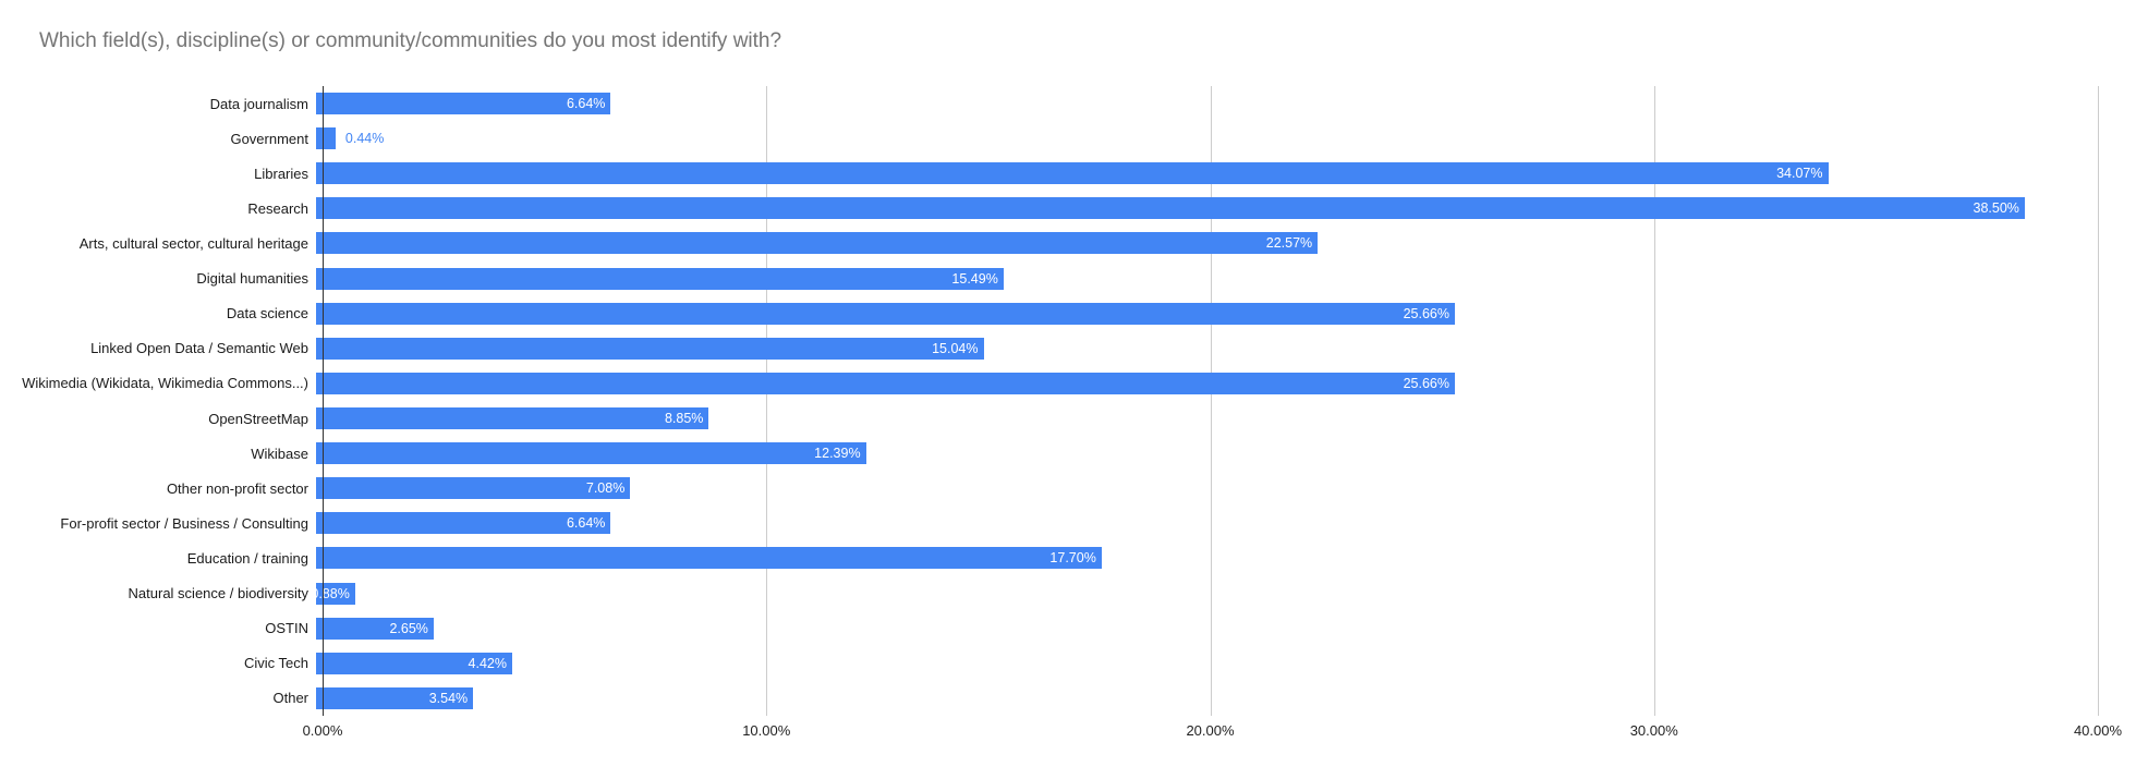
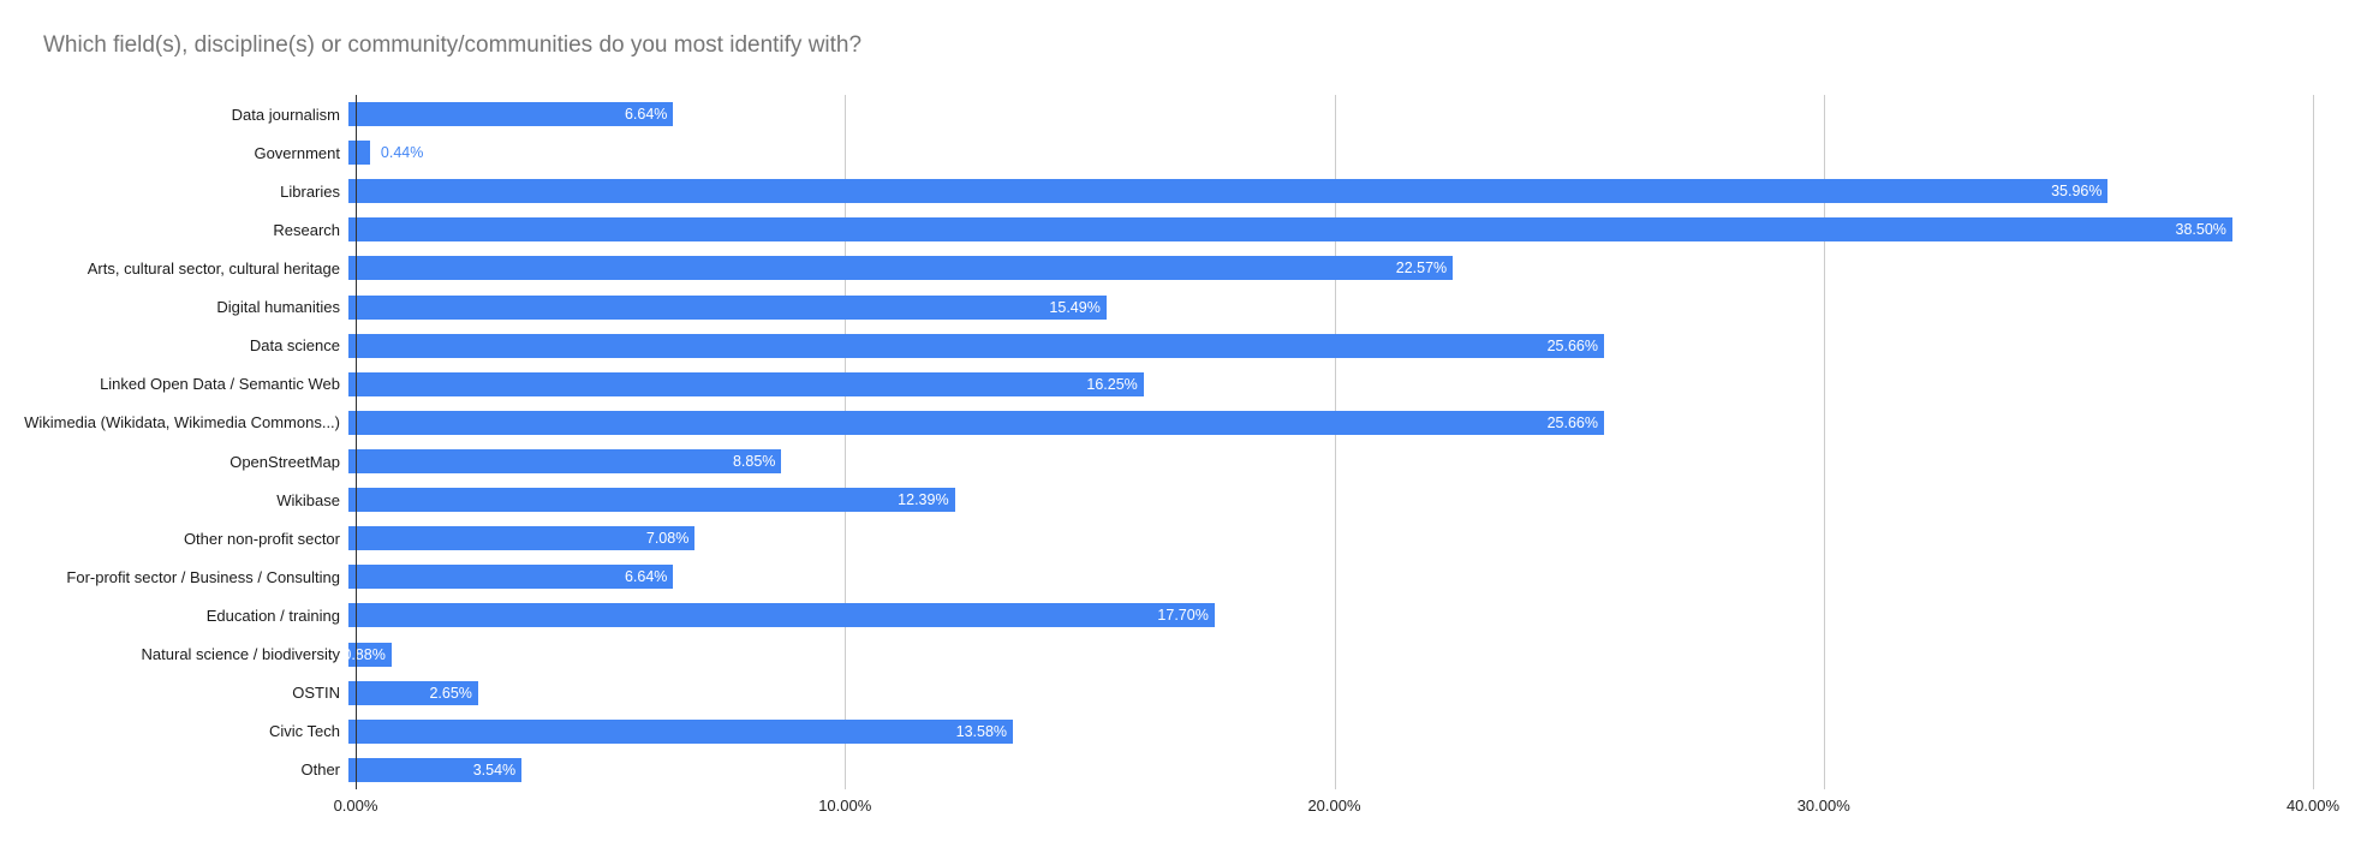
Libraries: 34.07% -> 35.96%
Linked Open Data / Semantic Web: 15.04% -> 16.25%
Civic Tech: 4.42% -> 13.58%
